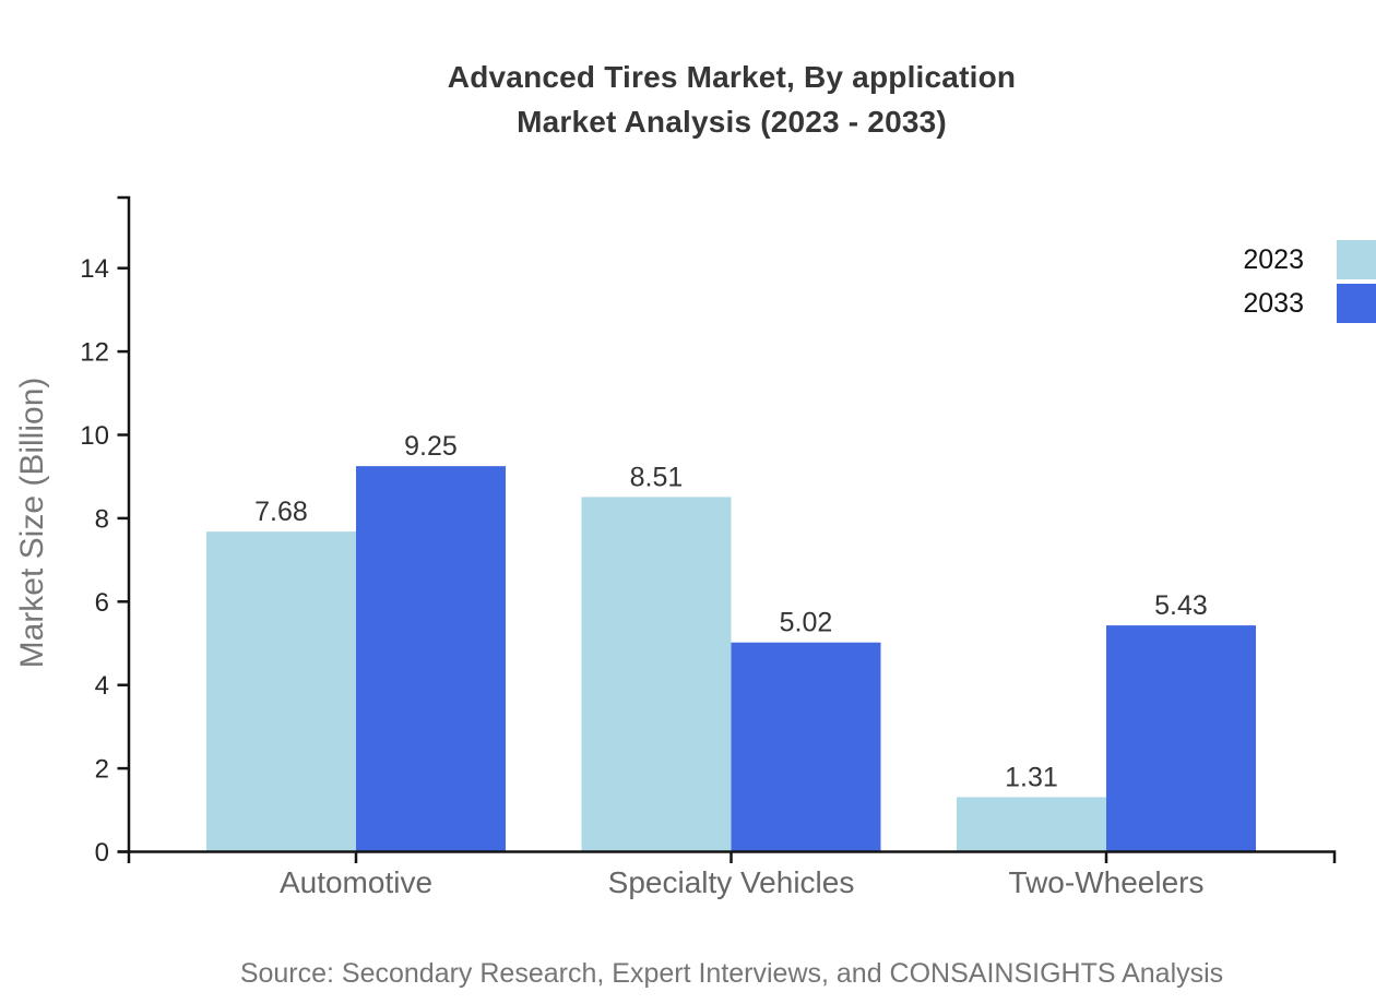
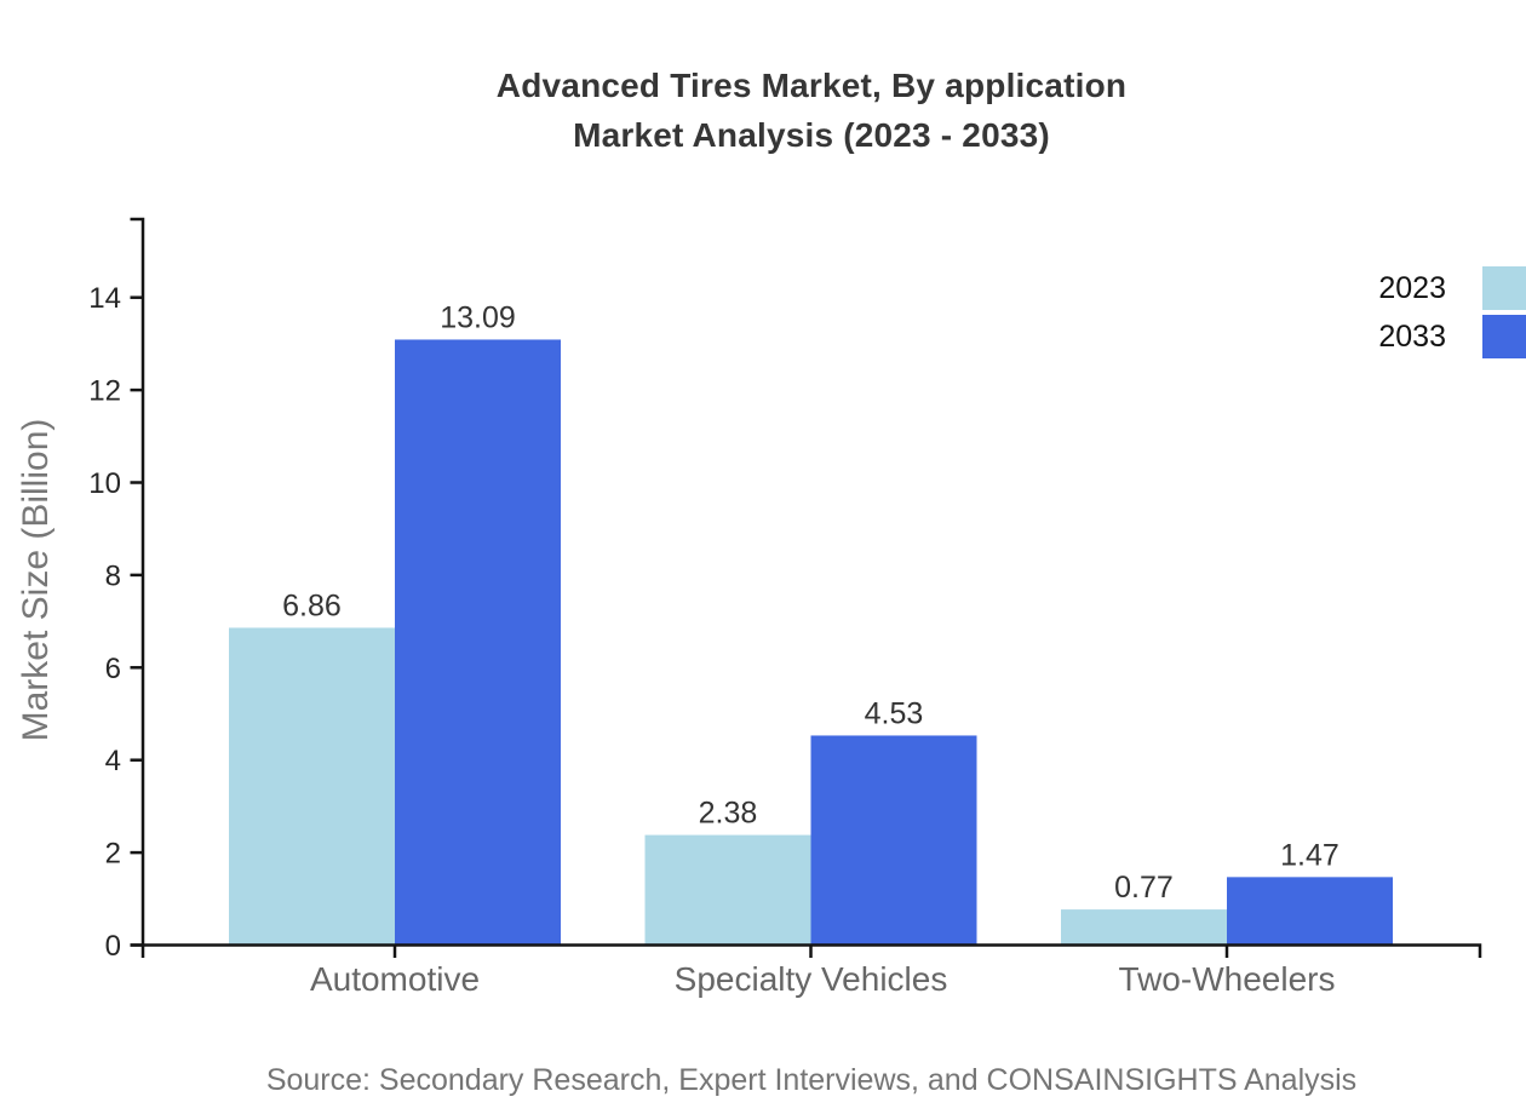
2023/Automotive: 7.68 -> 6.86
2033/Automotive: 9.25 -> 13.09
2023/Specialty Vehicles: 8.51 -> 2.38
2033/Specialty Vehicles: 5.02 -> 4.53
2023/Two-Wheelers: 1.31 -> 0.77
2033/Two-Wheelers: 5.43 -> 1.47
